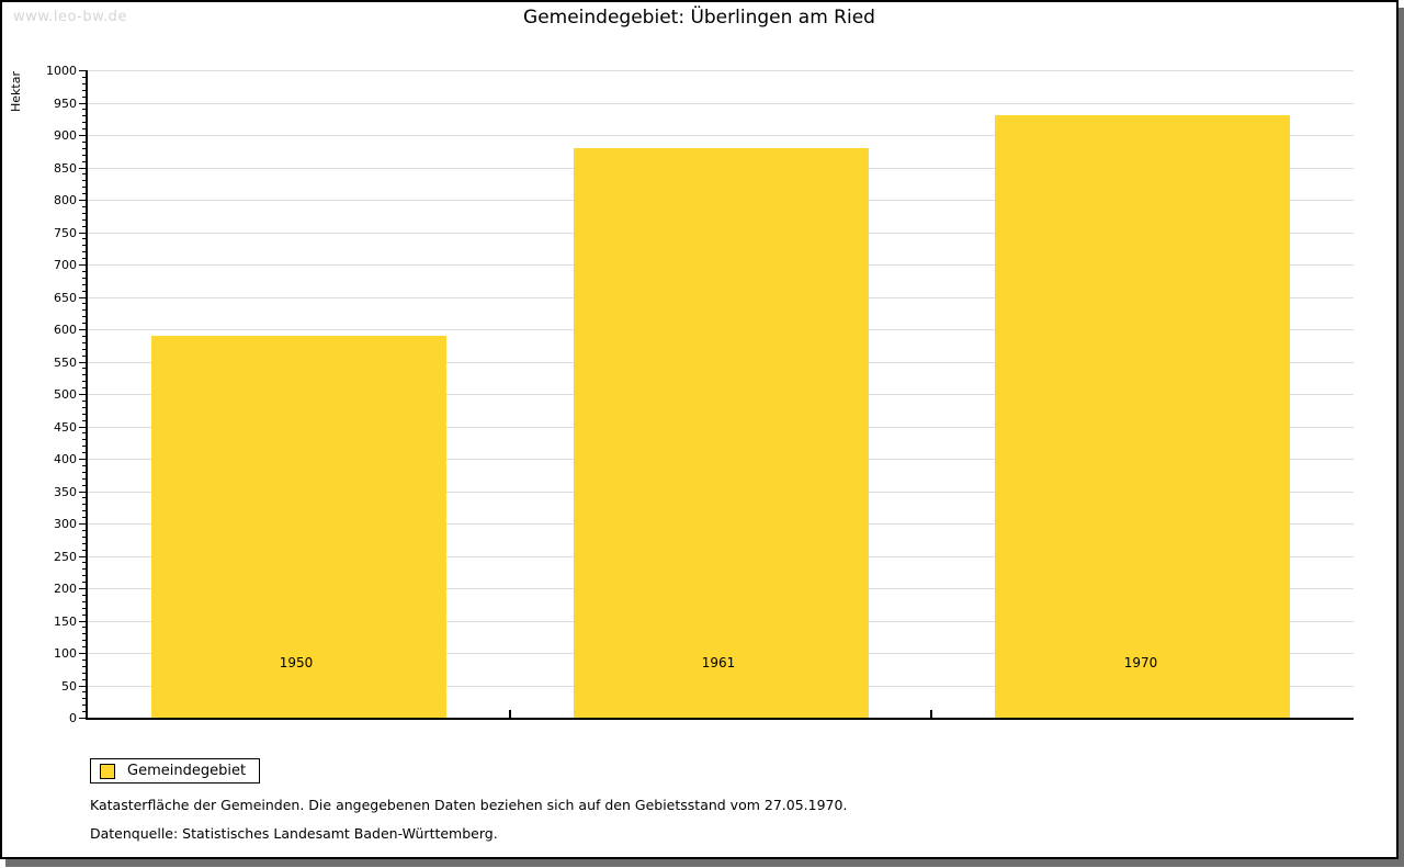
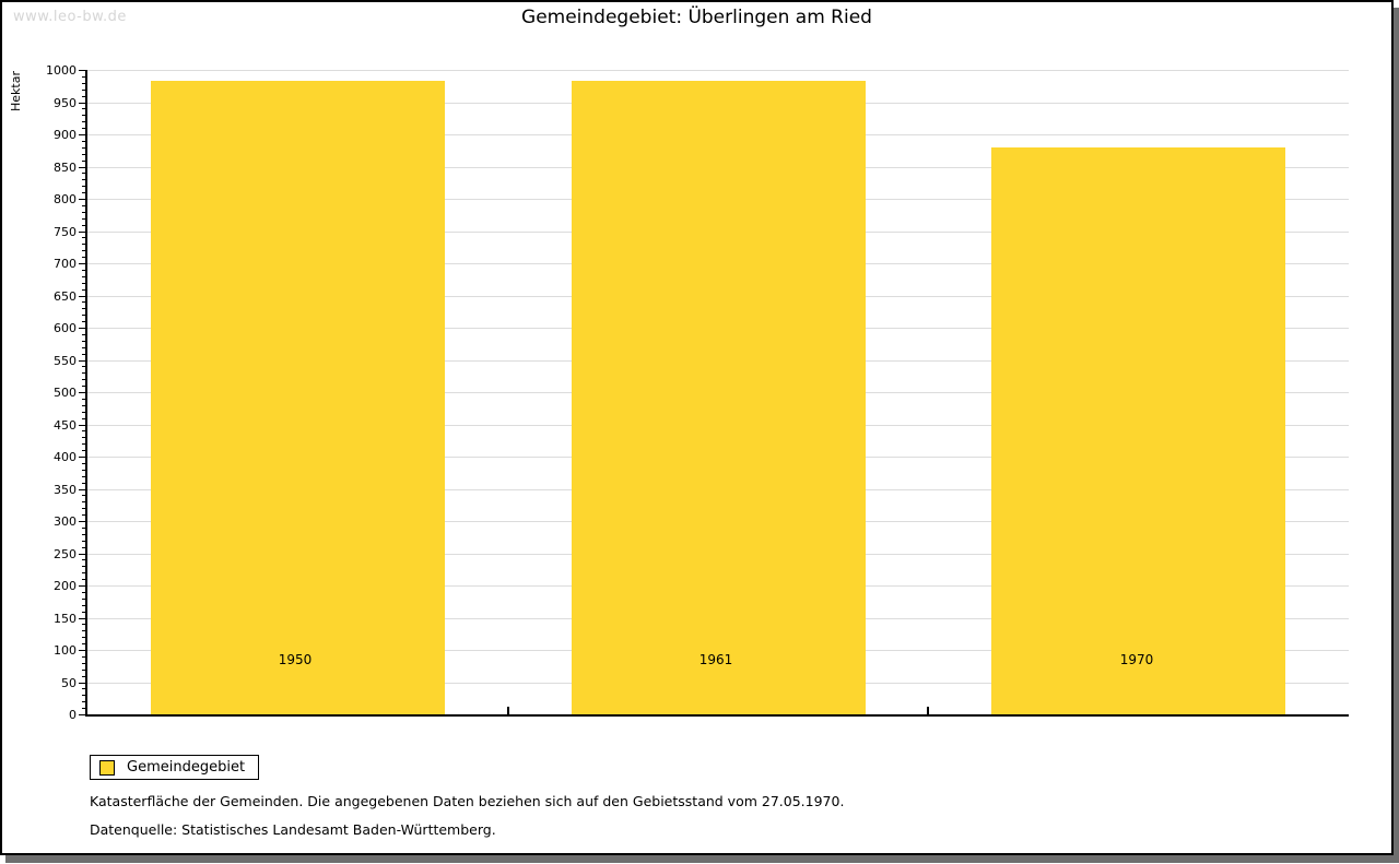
1950: 590 -> 980
1961: 880 -> 980
1970: 930 -> 880
